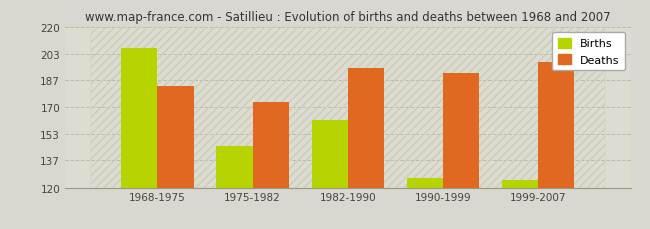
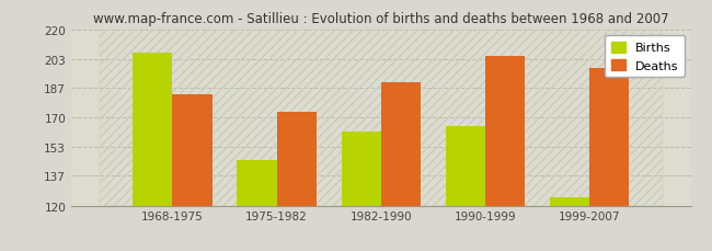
Deaths/1982-1990: 194 -> 190
Births/1990-1999: 126 -> 165
Deaths/1990-1999: 191 -> 205
